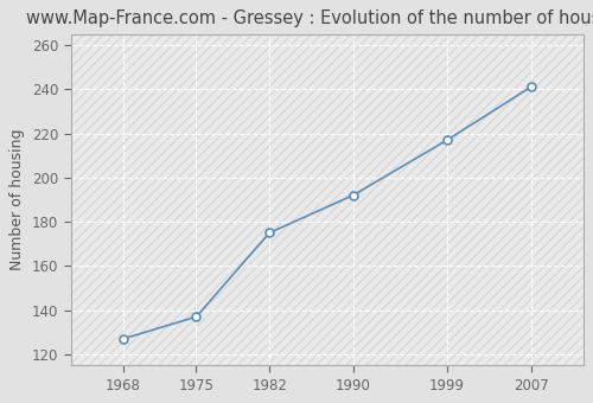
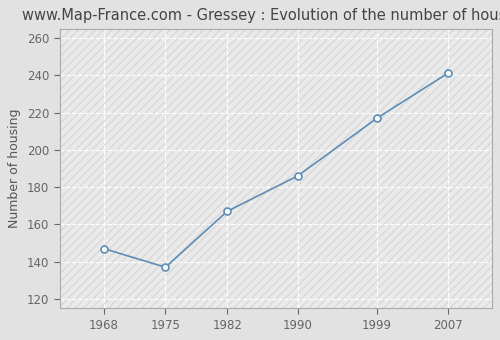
1968: 127 -> 147
1982: 175 -> 167
1990: 192 -> 186
